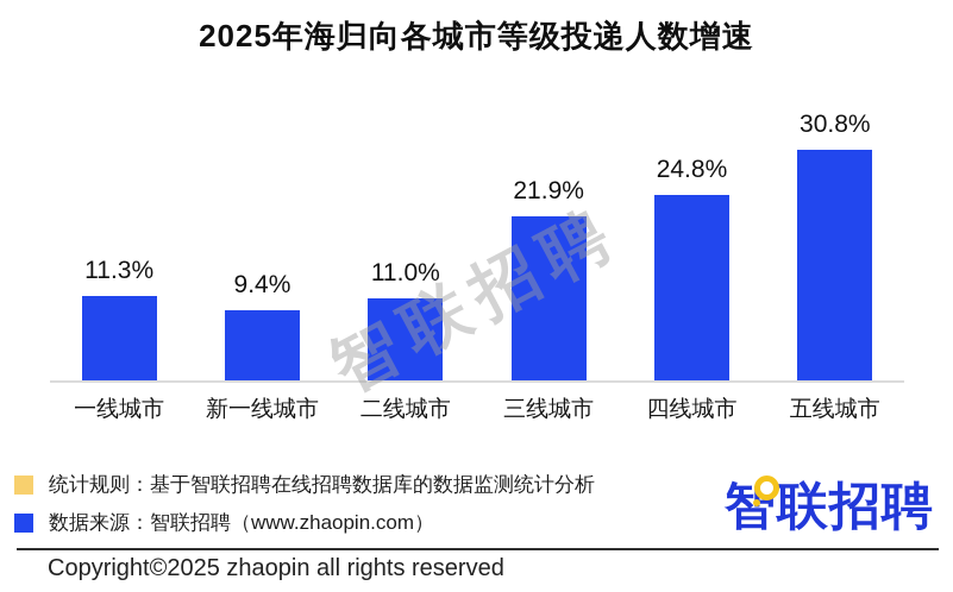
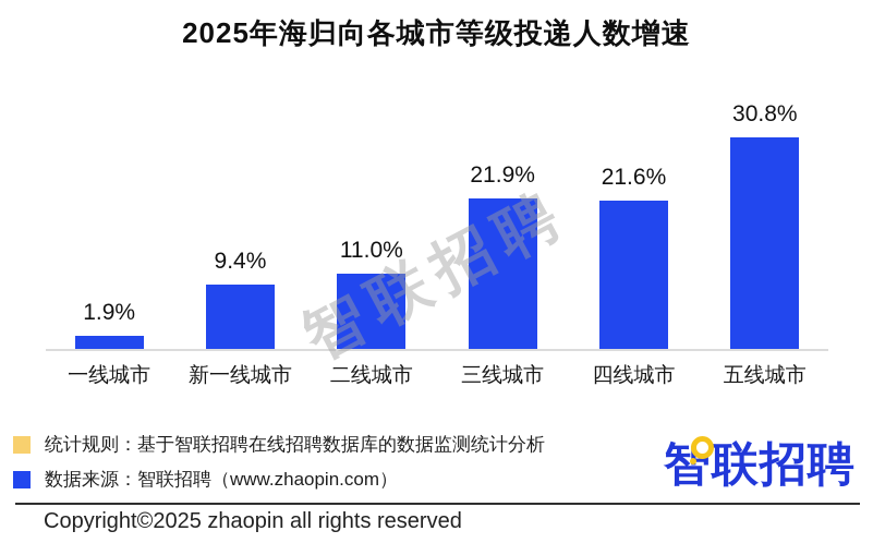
一线城市: 11.3% -> 1.9%
四线城市: 24.8% -> 21.6%
